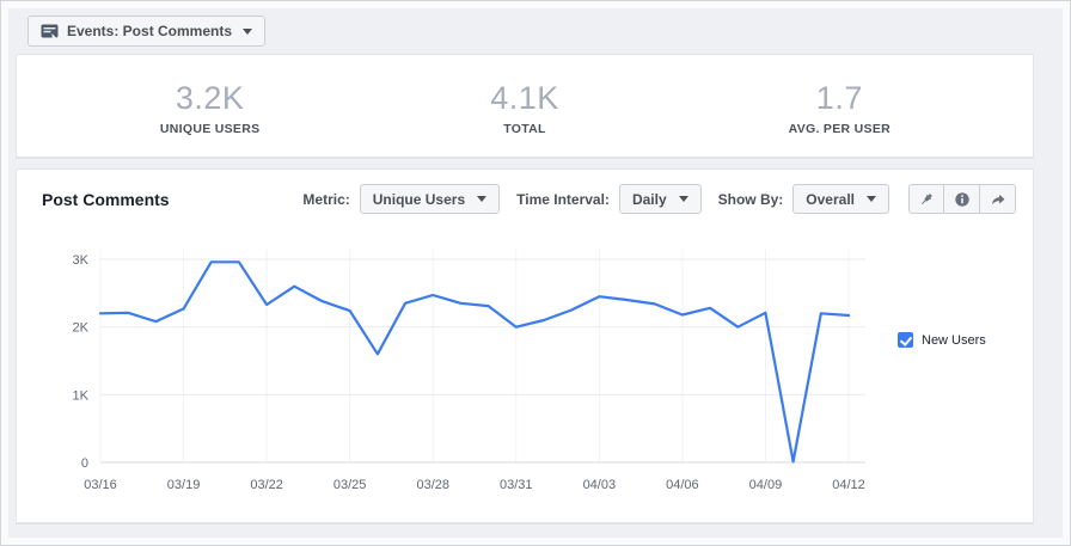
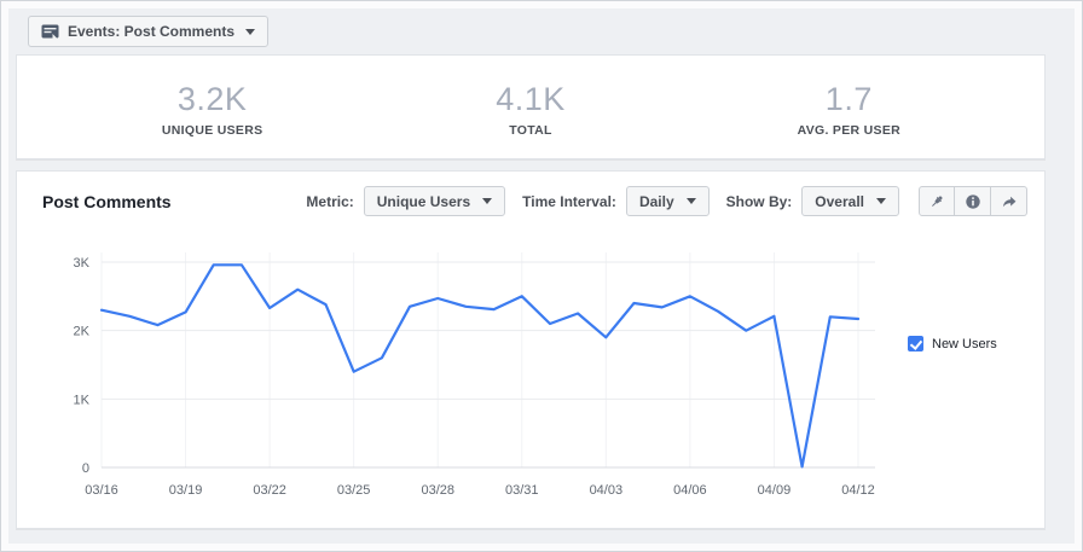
03/16: 2.2K -> 2.3K
03/25: 2.2K -> 1.4K
03/31: 2.0K -> 2.5K
04/03: 2.4K -> 1.9K
04/06: 2.2K -> 2.5K
